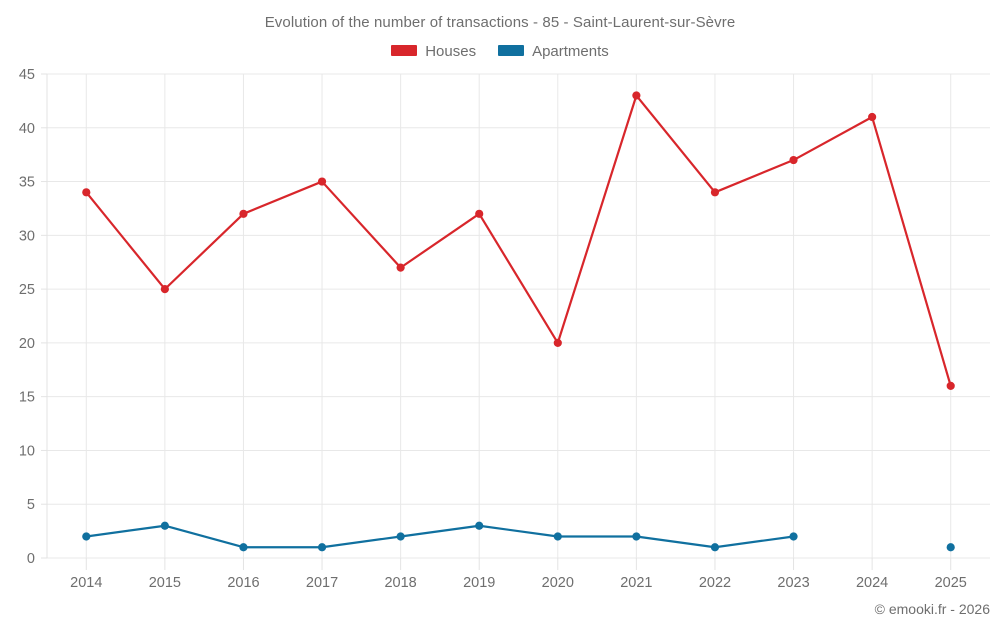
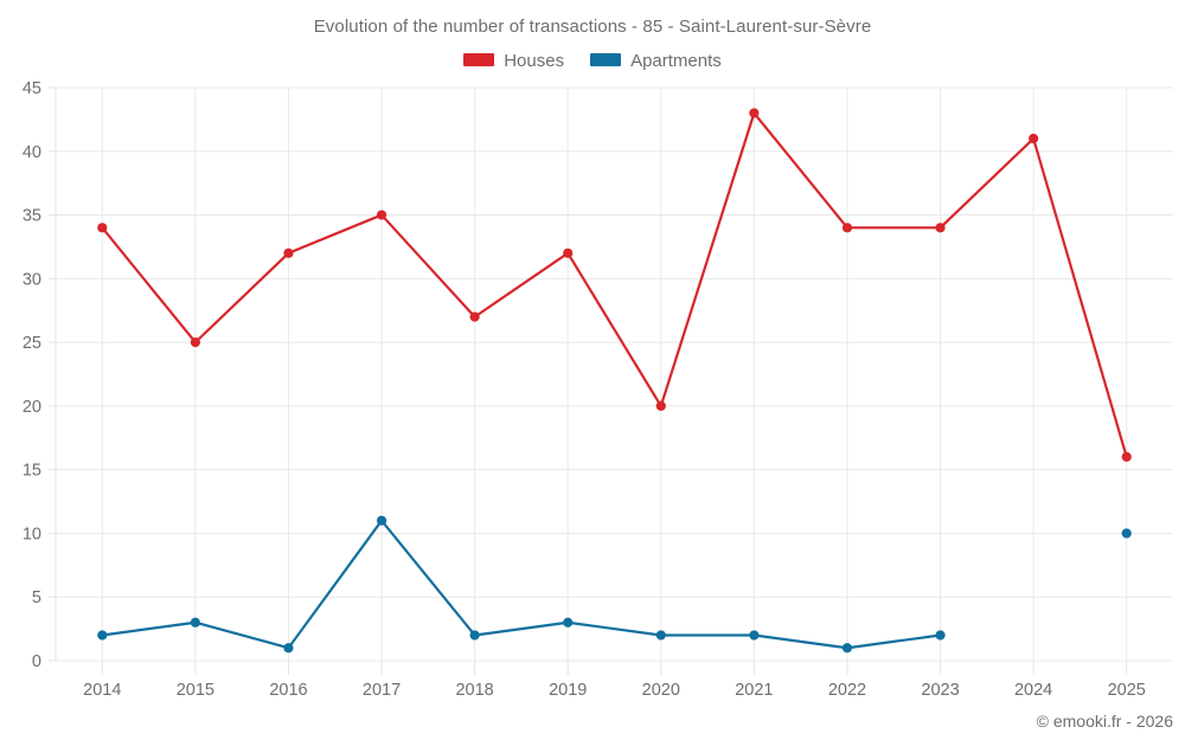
Apartments/2017: 1 -> 11
Houses/2023: 37 -> 34
Apartments/2025: 1 -> 10
